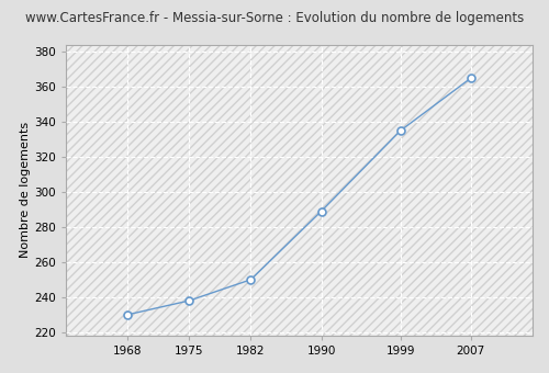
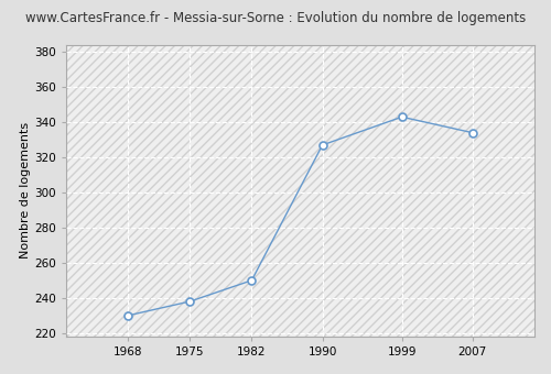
1990: 289 -> 327
1999: 335 -> 343
2007: 365 -> 334
